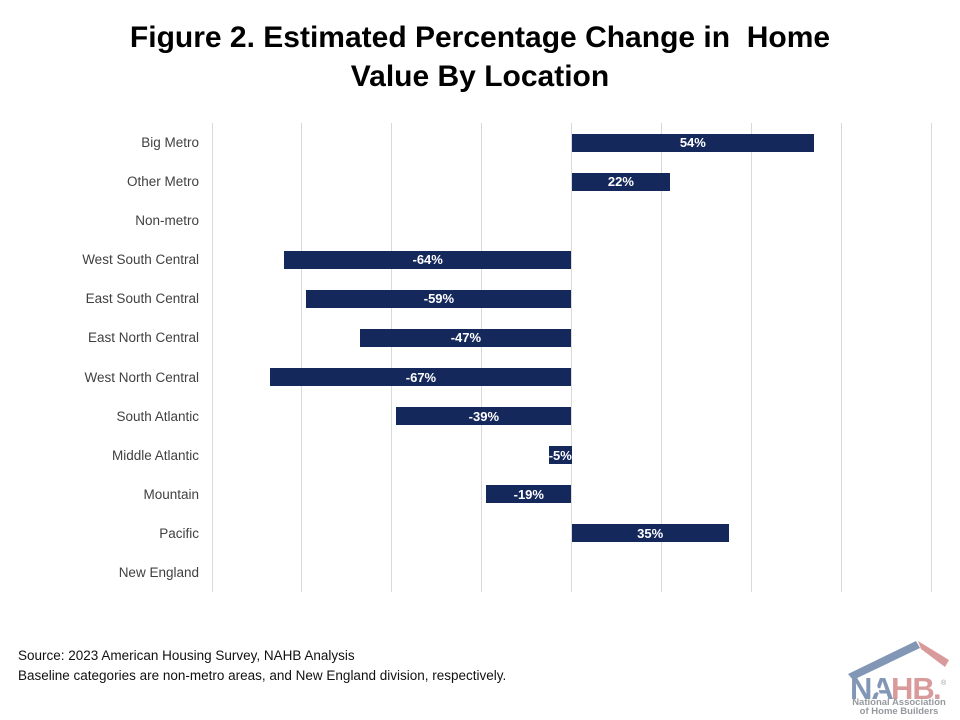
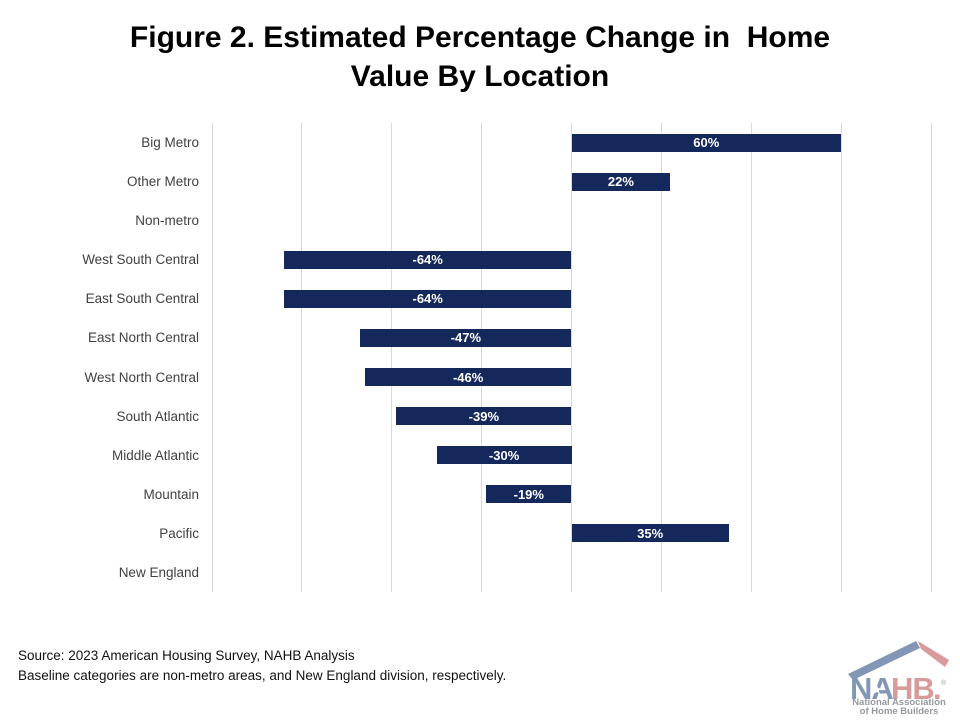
Big Metro: 54% -> 60%
East South Central: -59% -> -64%
West North Central: -67% -> -46%
Middle Atlantic: -5% -> -30%
